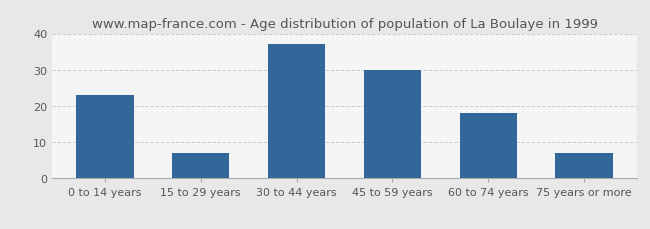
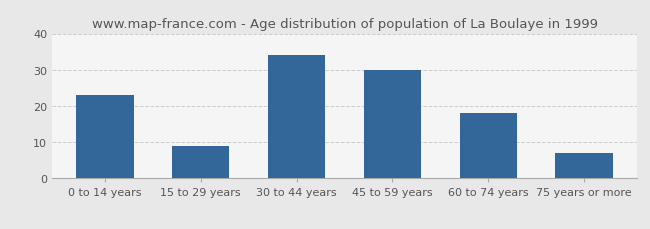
15 to 29 years: 7 -> 9
30 to 44 years: 37 -> 34
